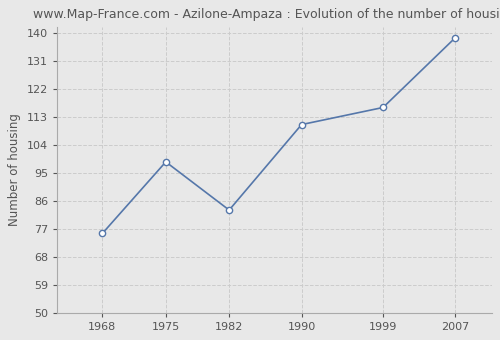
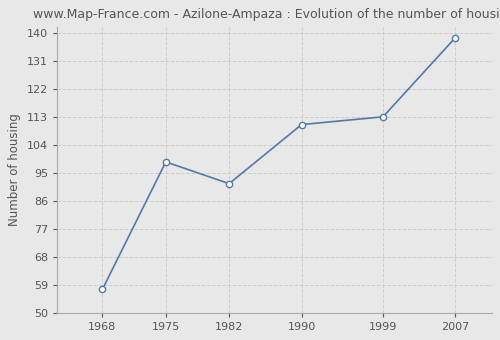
1968: 75.5 -> 57.5
1982: 83.0 -> 91.5
1999: 116.0 -> 113.0
